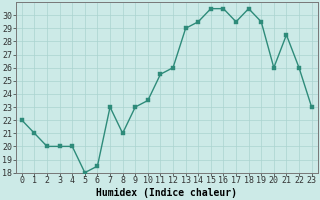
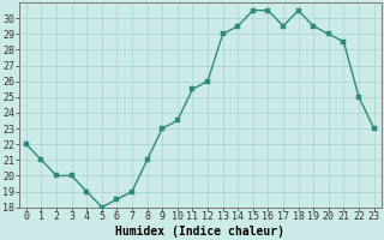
4: 20.0 -> 19.0
7: 23.0 -> 19.0
20: 26.0 -> 29.0
22: 26.0 -> 25.0
